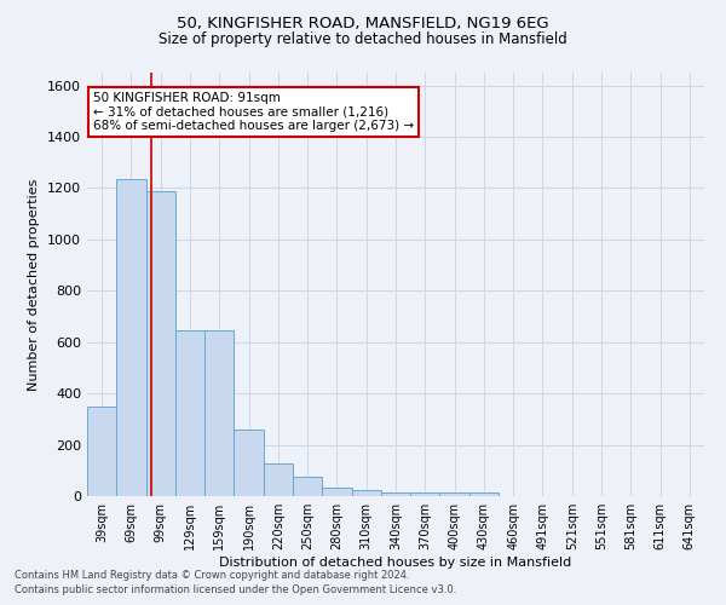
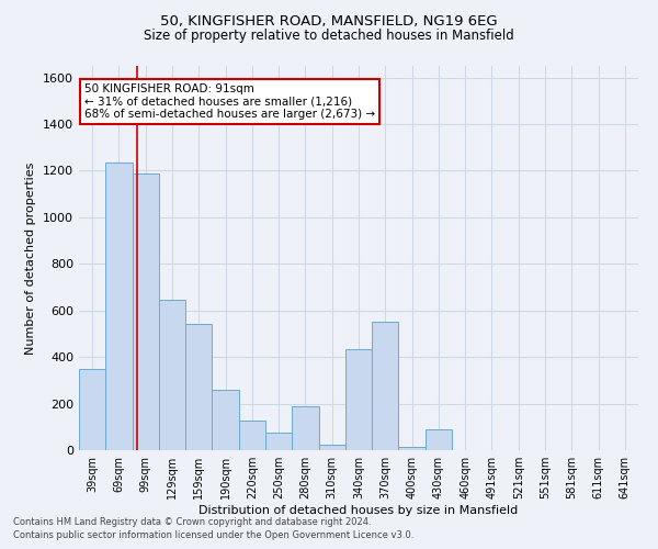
159sqm: 645 -> 540
280sqm: 35 -> 190
340sqm: 15 -> 435
370sqm: 15 -> 550
430sqm: 15 -> 90
